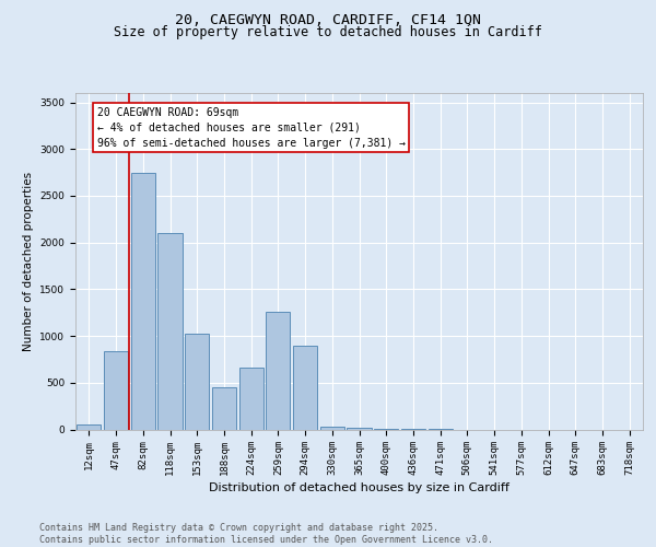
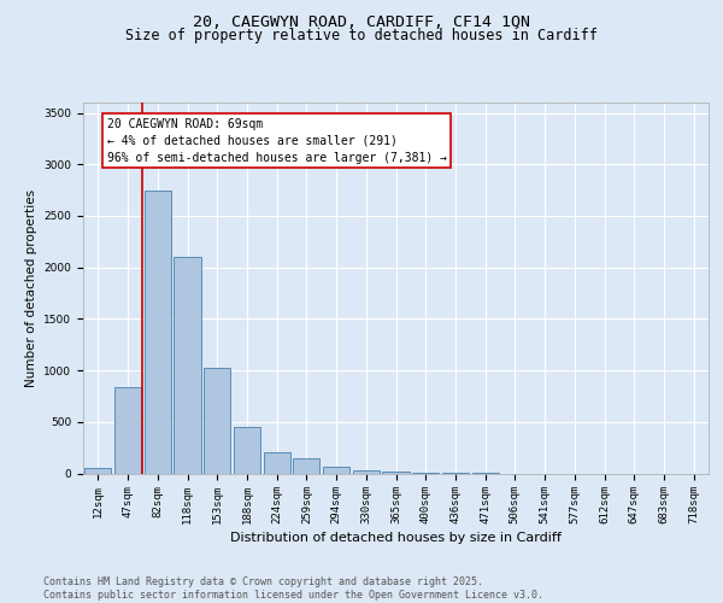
224sqm: 660 -> 200
259sqm: 1260 -> 150
294sqm: 900 -> 60
